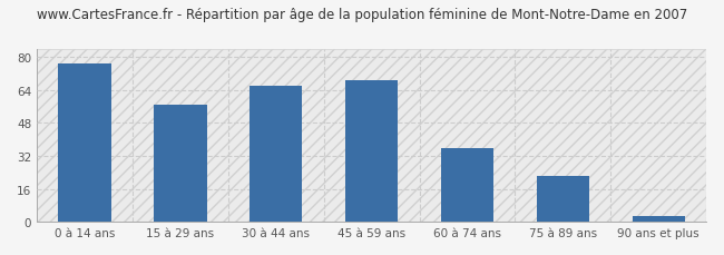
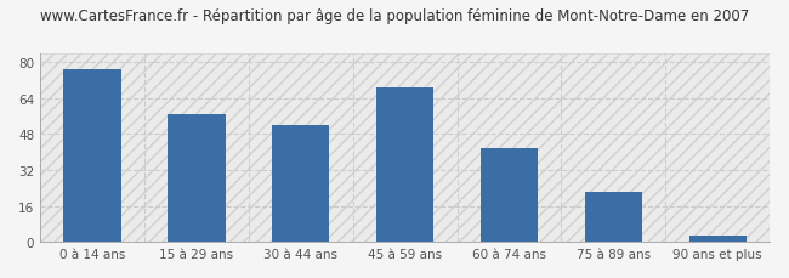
30 à 44 ans: 66 -> 52
60 à 74 ans: 36 -> 42
